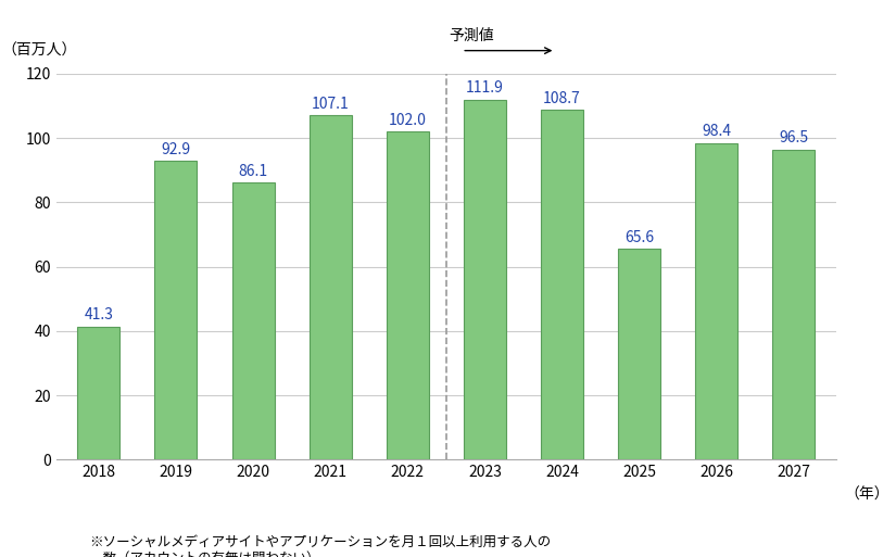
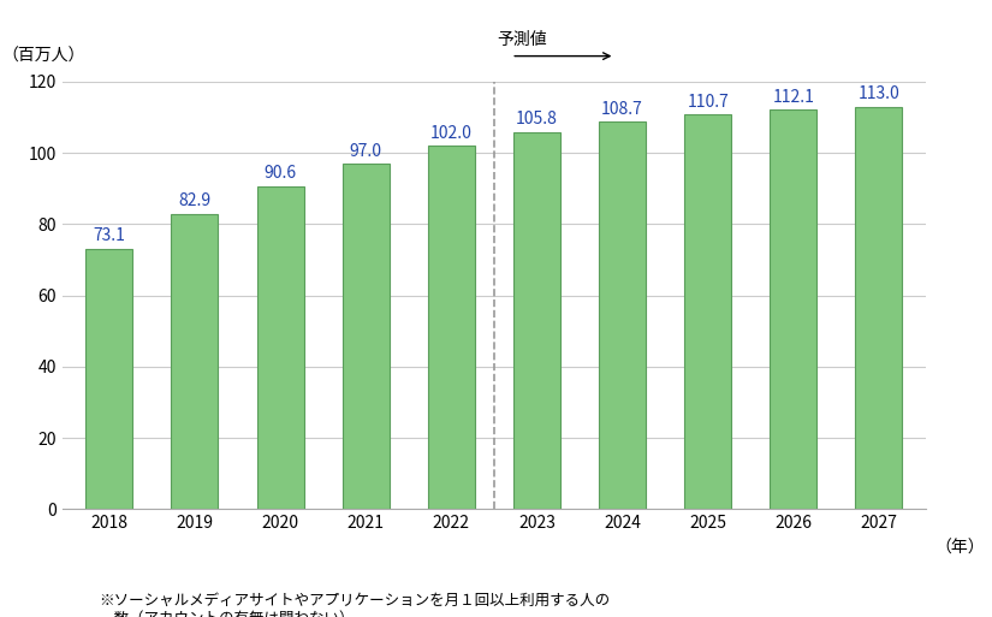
2018: 41.3 -> 73.1
2019: 92.9 -> 82.9
2020: 86.1 -> 90.6
2021: 107.1 -> 97.0
2023: 111.9 -> 105.8
2025: 65.6 -> 110.7
2026: 98.4 -> 112.1
2027: 96.5 -> 113.0
